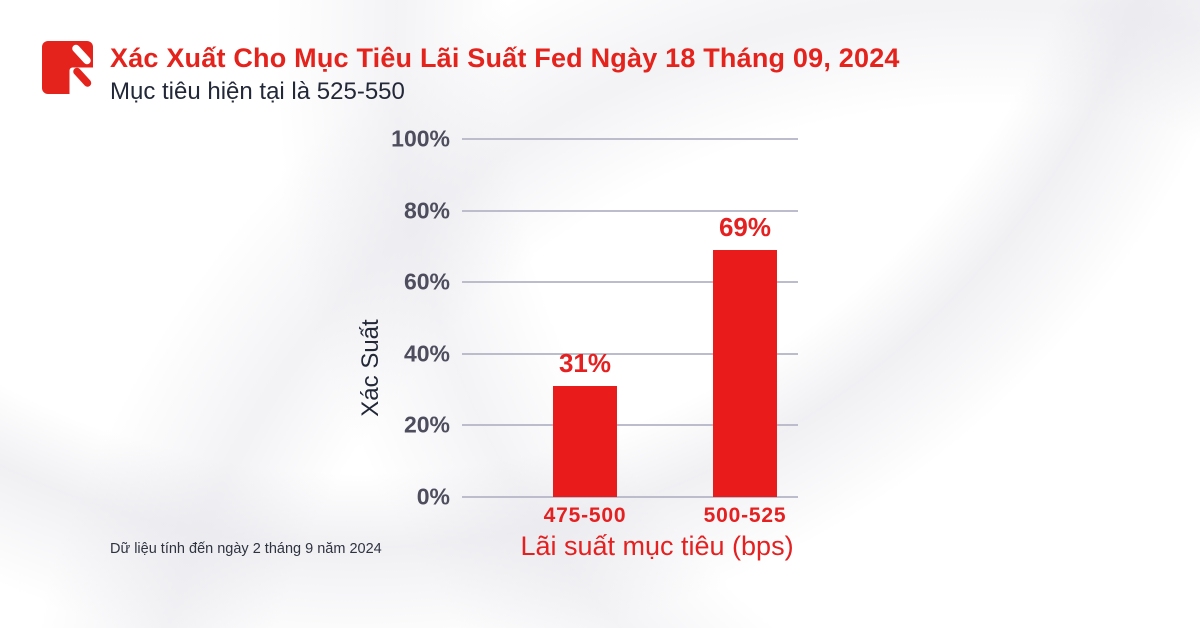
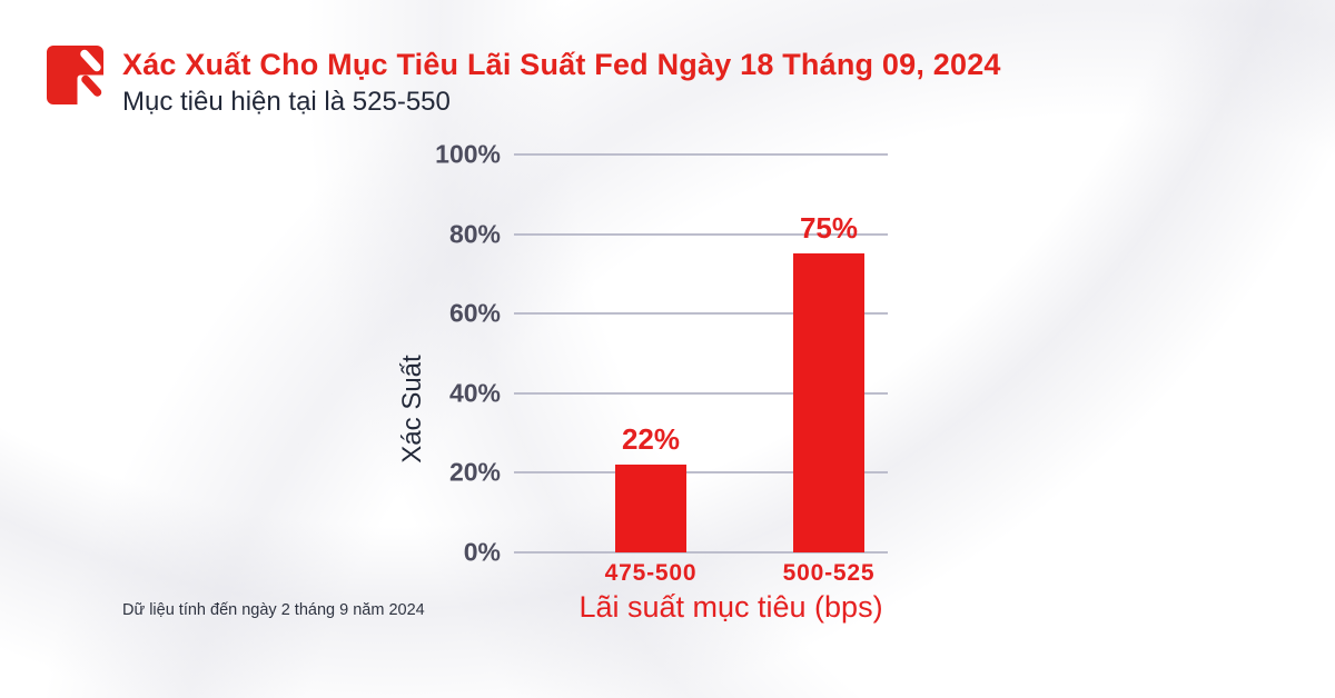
475-500: 31% -> 22%
500-525: 69% -> 75%
